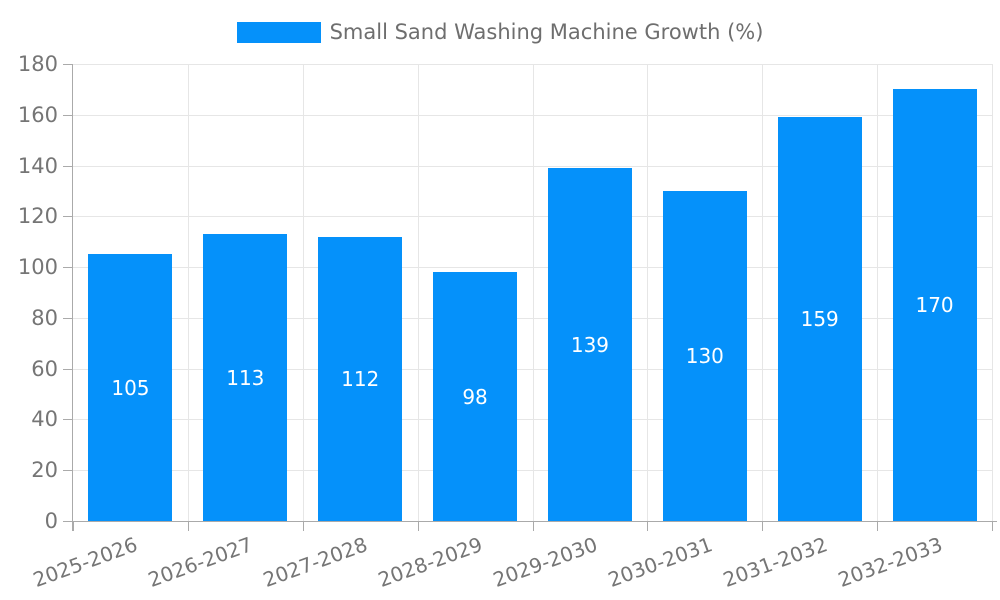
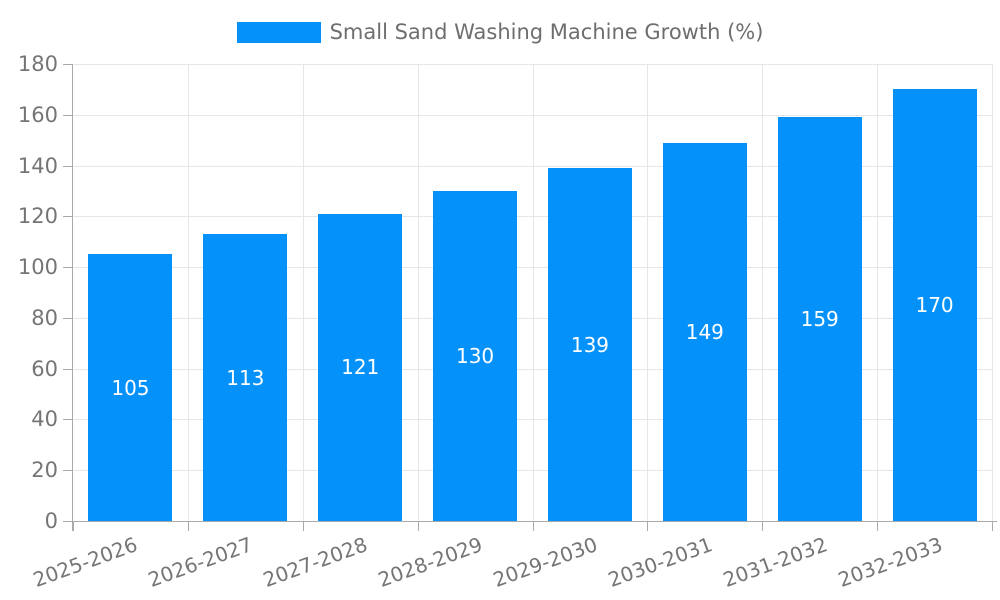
2027-2028: 112 -> 121
2028-2029: 98 -> 130
2030-2031: 130 -> 149
